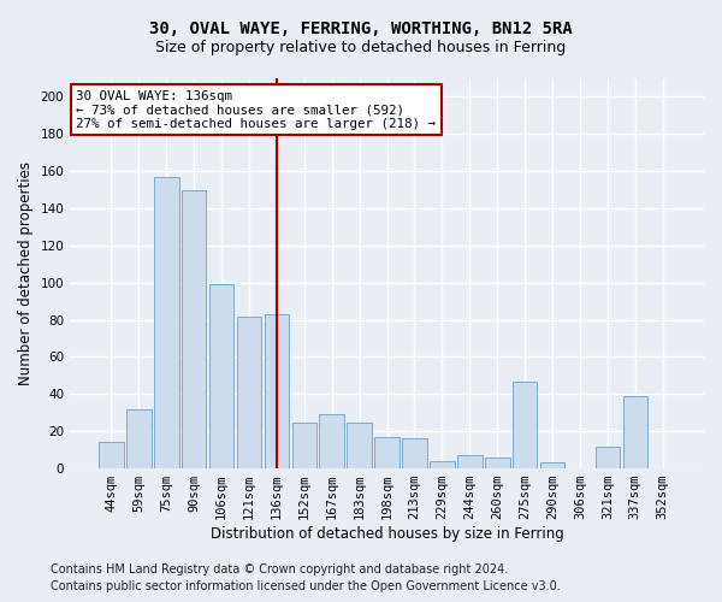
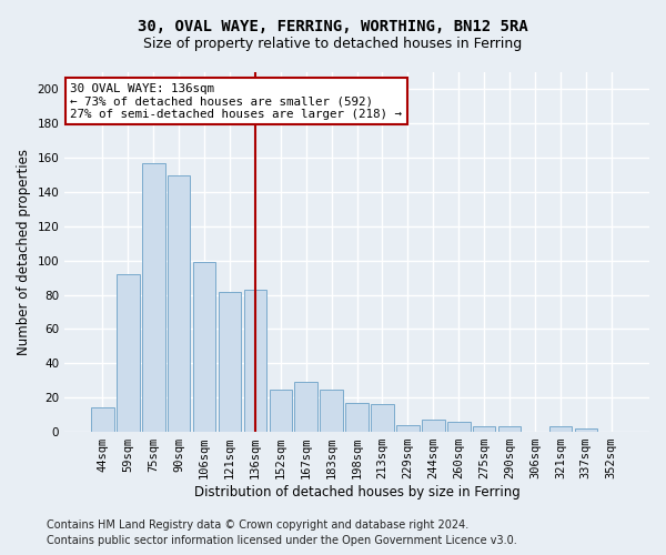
59sqm: 32 -> 92
275sqm: 47 -> 3
321sqm: 12 -> 3
337sqm: 39 -> 2
